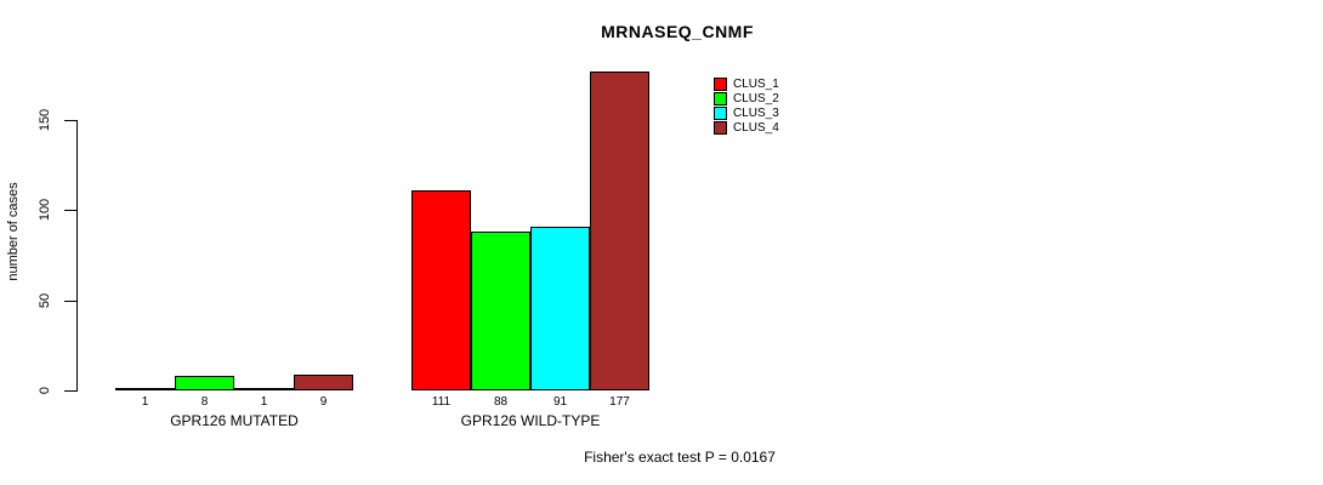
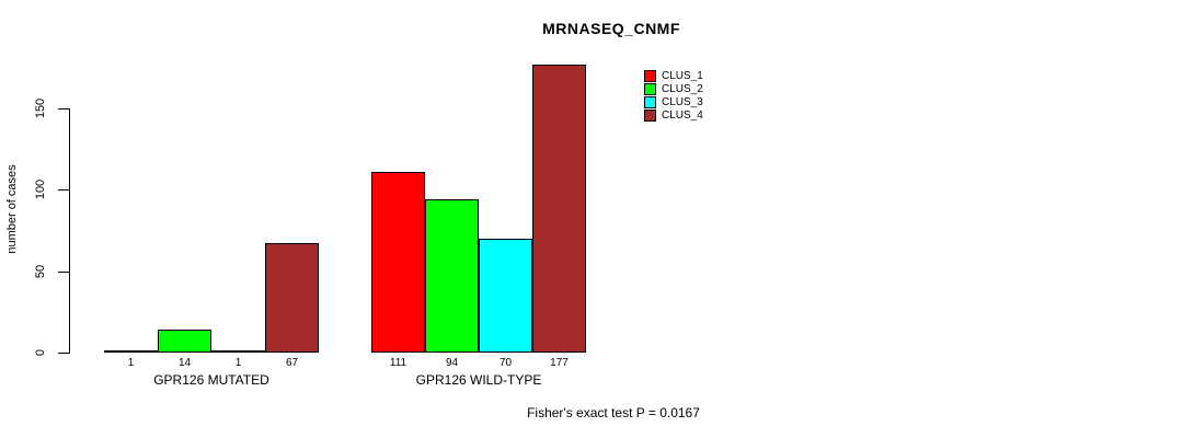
CLUS_2/GPR126 MUTATED: 8 -> 14
CLUS_4/GPR126 MUTATED: 9 -> 67
CLUS_2/GPR126 WILD-TYPE: 88 -> 94
CLUS_3/GPR126 WILD-TYPE: 91 -> 70
